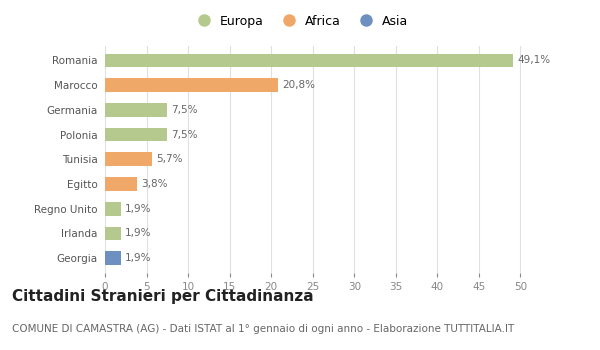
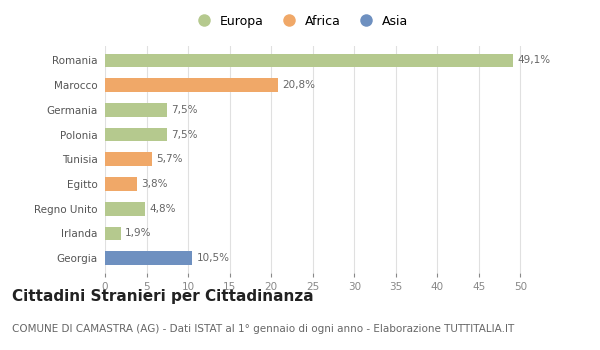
Regno Unito: 1,9% -> 4,8%
Georgia: 1,9% -> 10,5%
